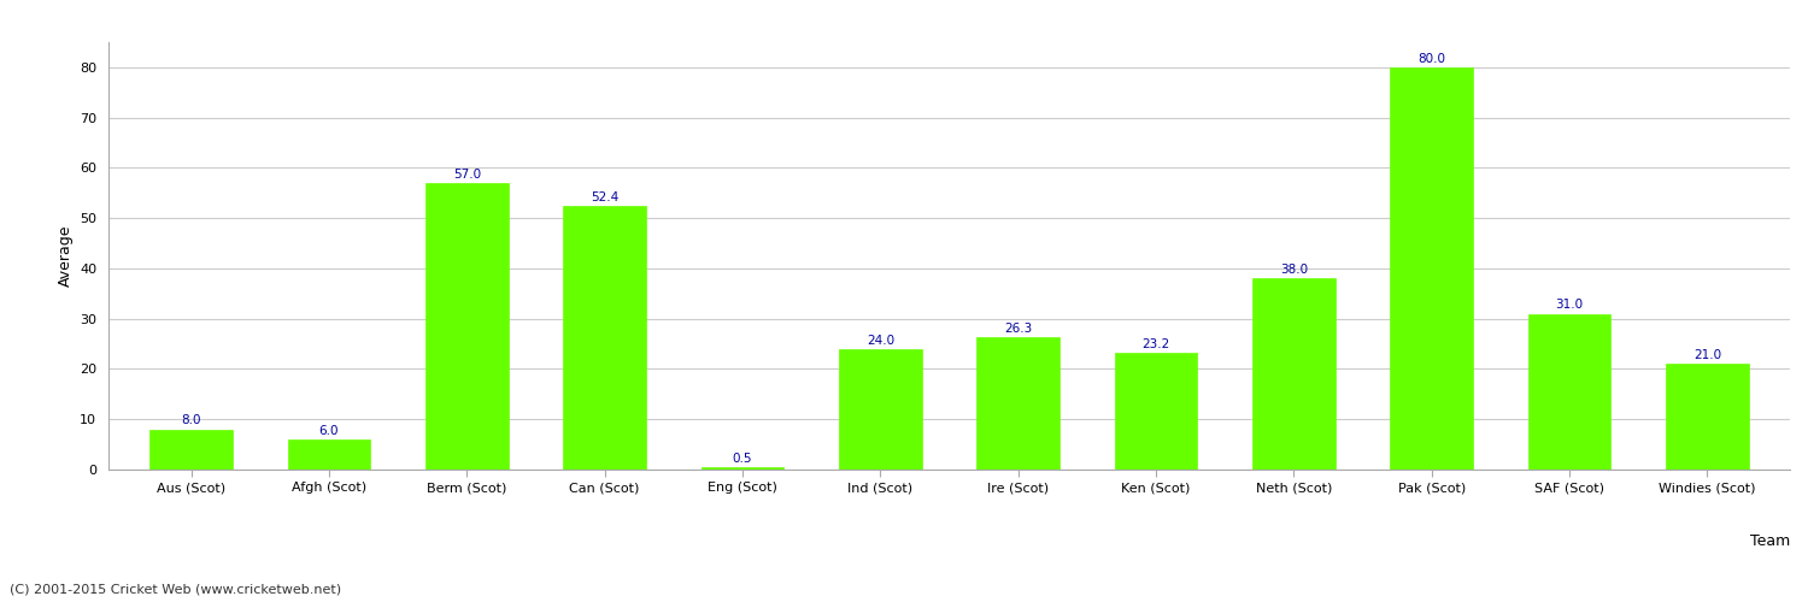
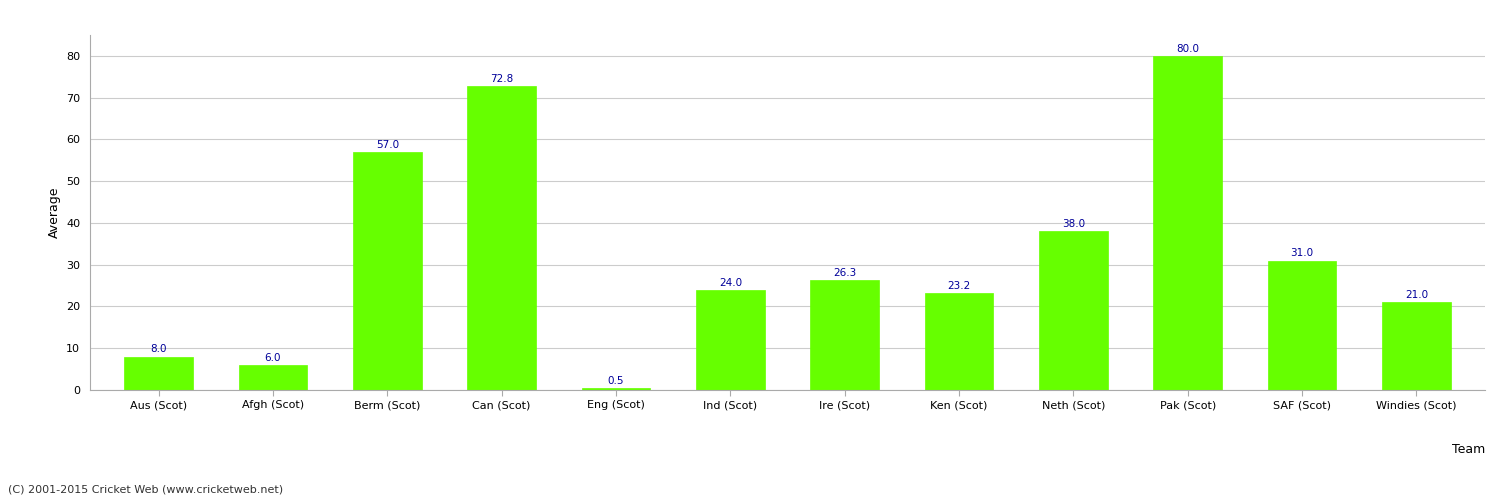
Can (Scot): 52.4 -> 72.8
